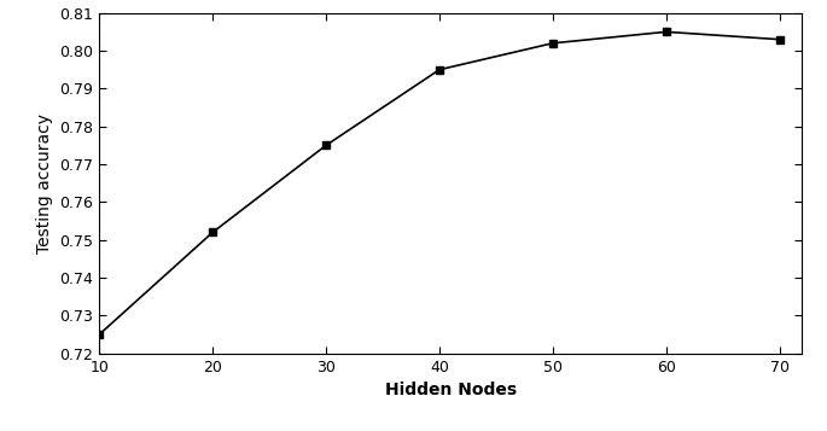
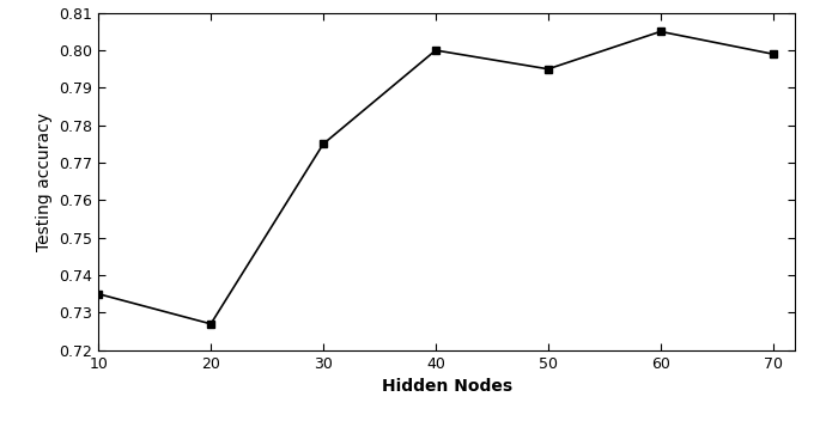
10: 0.725 -> 0.735
20: 0.752 -> 0.727
40: 0.795 -> 0.800
50: 0.802 -> 0.795
70: 0.803 -> 0.799
